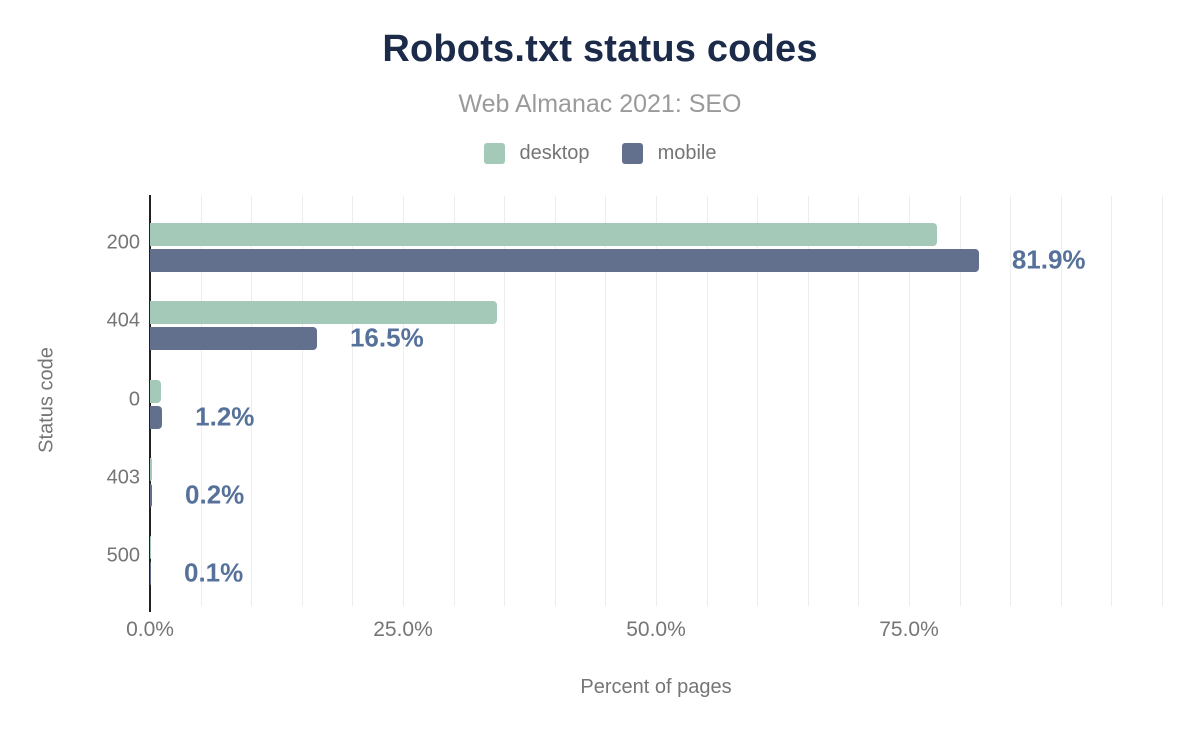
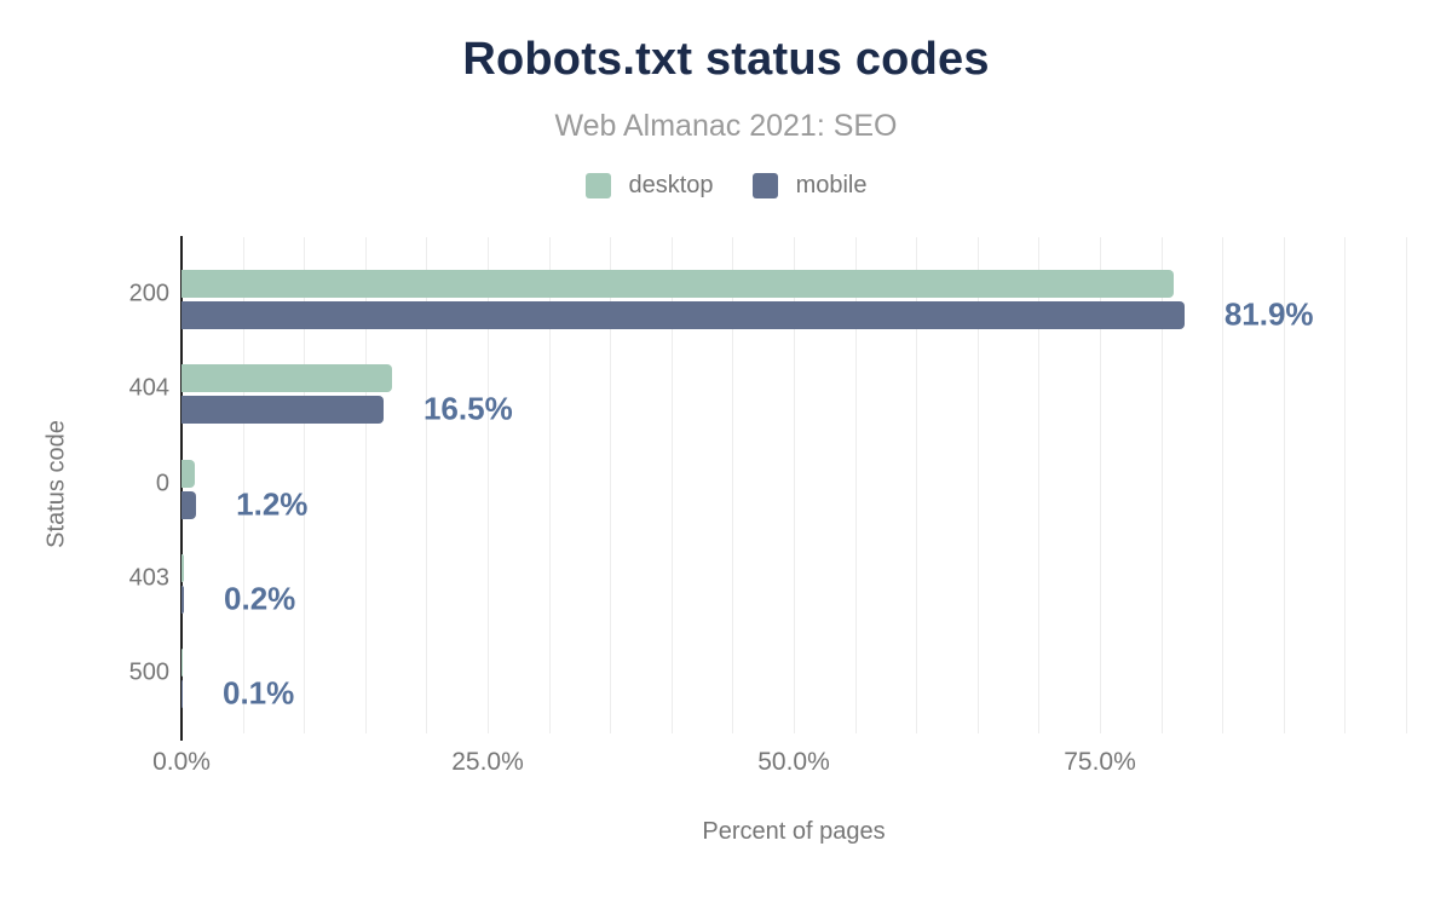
desktop/200: 77.8% -> 81.0%
desktop/404: 34.3% -> 17.2%
